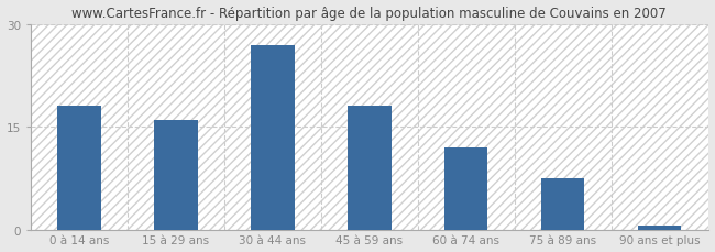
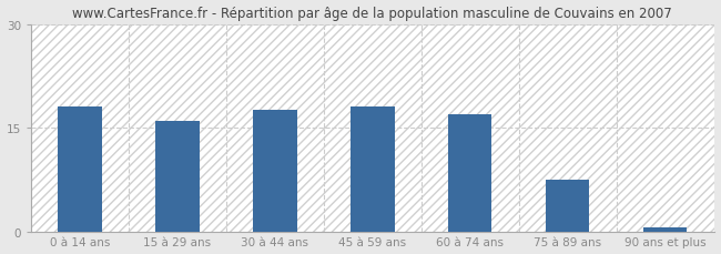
30 à 44 ans: 26.8 -> 17.5
60 à 74 ans: 12.0 -> 17.0
